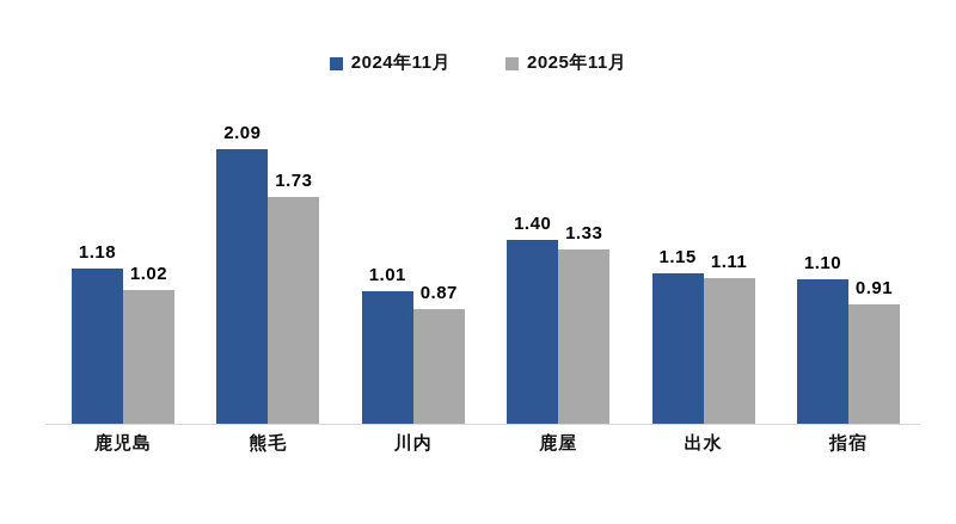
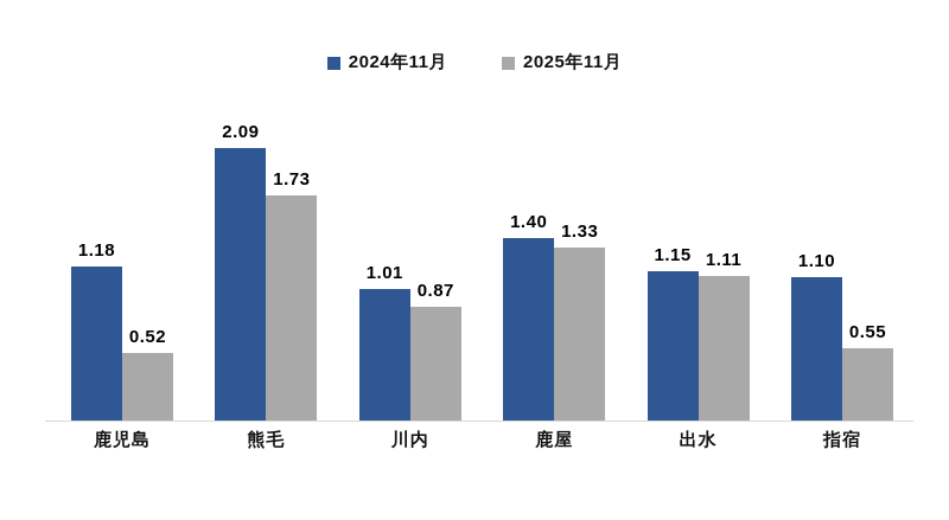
2025年11月/鹿児島: 1.02 -> 0.52
2025年11月/指宿: 0.91 -> 0.55
